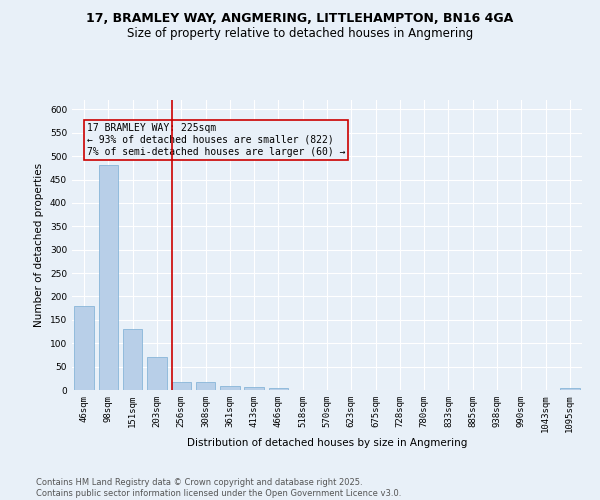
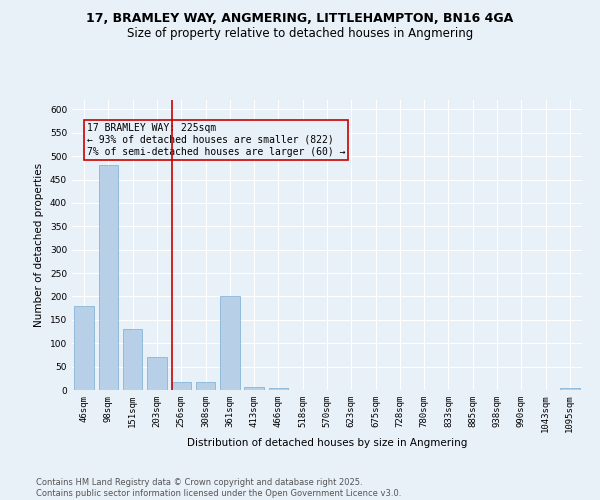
361sqm: 8 -> 200
